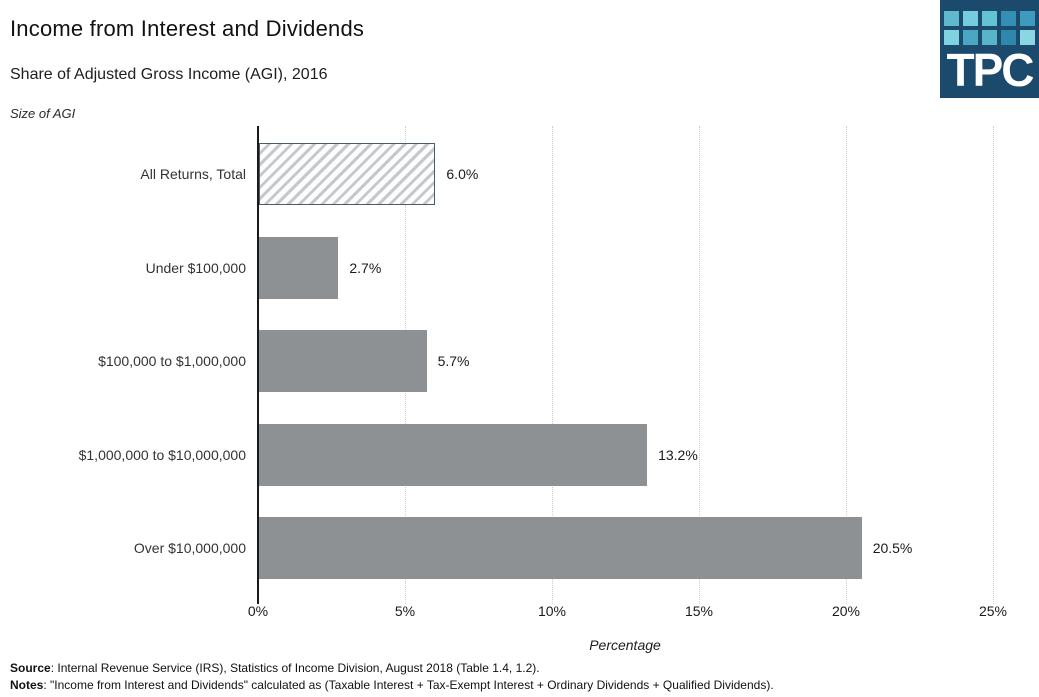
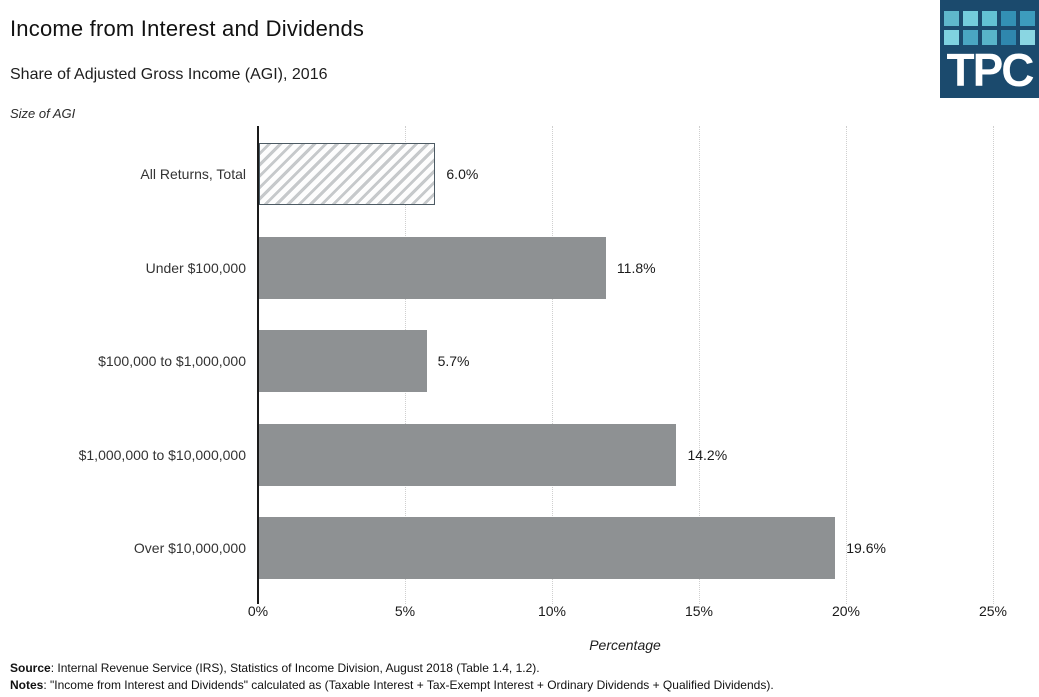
Under $100,000: 2.7% -> 11.8%
$1,000,000 to $10,000,000: 13.2% -> 14.2%
Over $10,000,000: 20.5% -> 19.6%
